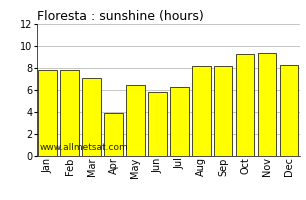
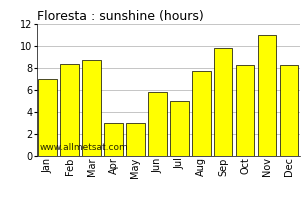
Jan: 7.8 -> 7.0
Feb: 7.8 -> 8.4
Mar: 7.1 -> 8.7
Apr: 3.9 -> 3.0
May: 6.5 -> 3.0
Jul: 6.3 -> 5.0
Aug: 8.2 -> 7.7
Sep: 8.2 -> 9.8
Oct: 9.3 -> 8.3
Nov: 9.4 -> 11.0
